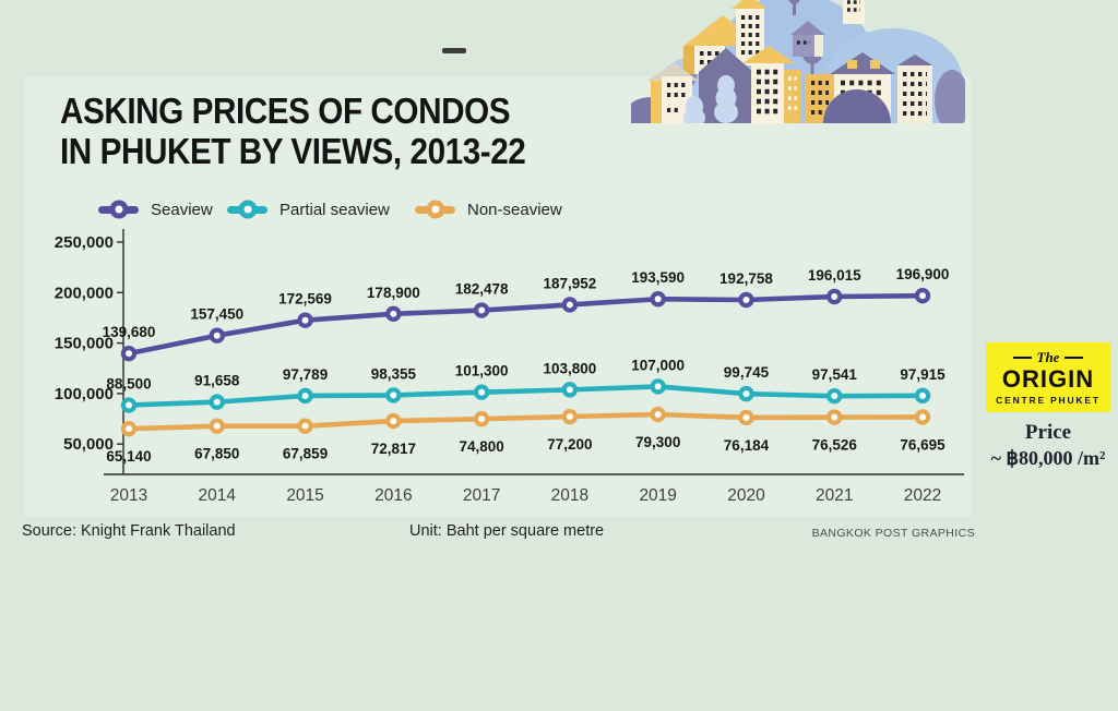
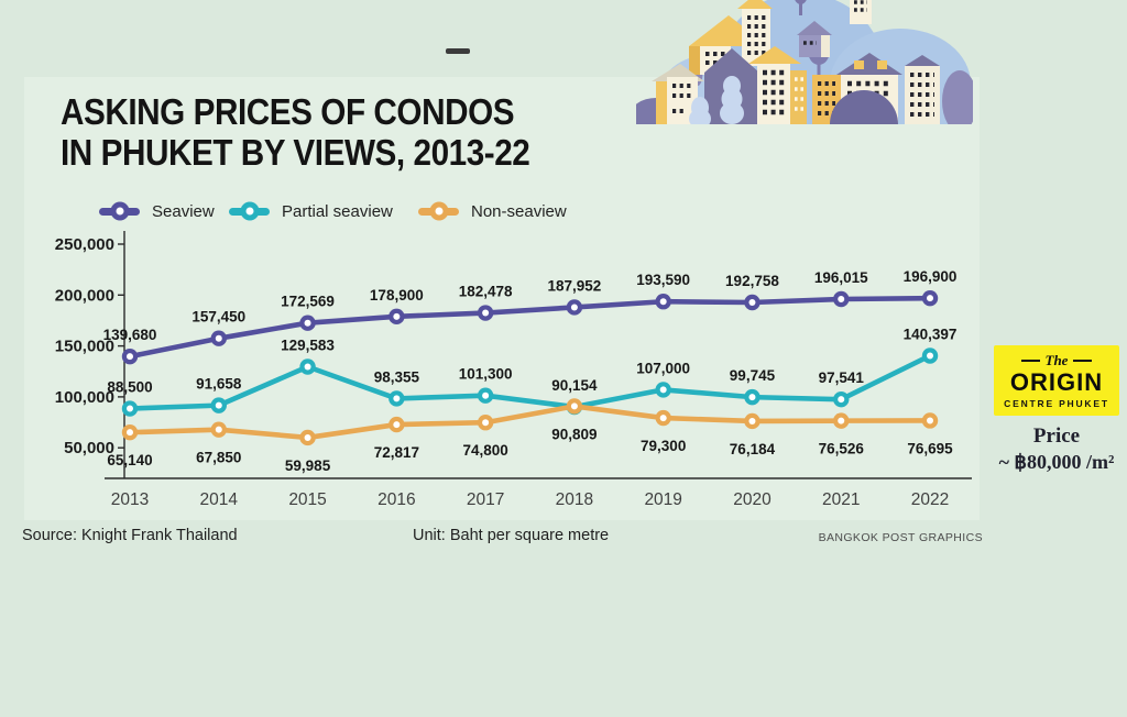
Partial seaview/2015: 97,789 -> 129,583
Non-seaview/2015: 67,859 -> 59,985
Partial seaview/2018: 103,800 -> 90,154
Non-seaview/2018: 77,200 -> 90,809
Partial seaview/2022: 97,915 -> 140,397
